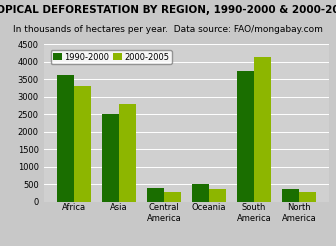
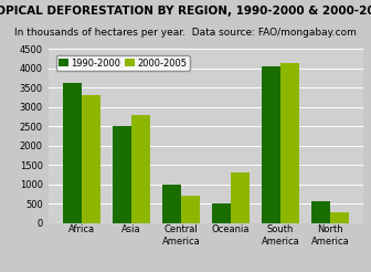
1990-2000/Central America: 380 -> 1000
2000-2005/Central America: 290 -> 700
2000-2005/Oceania: 370 -> 1300
1990-2000/South America: 3750 -> 4050
1990-2000/North America: 360 -> 550
